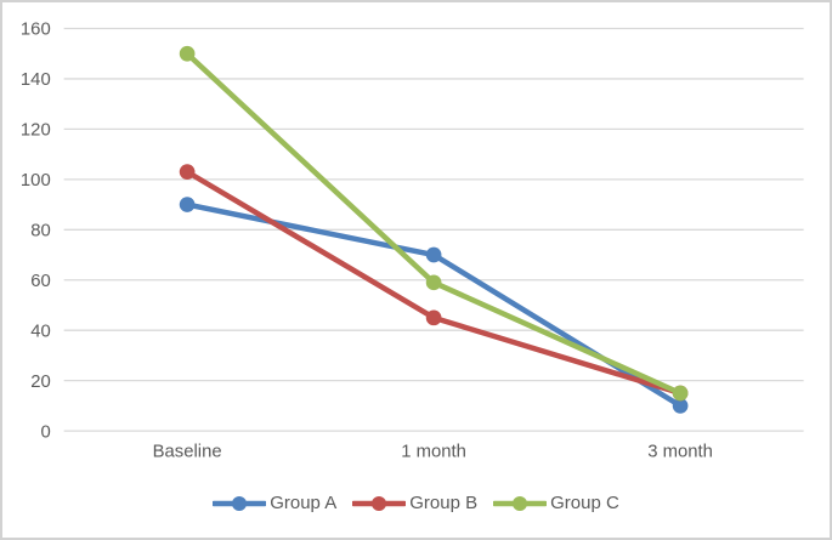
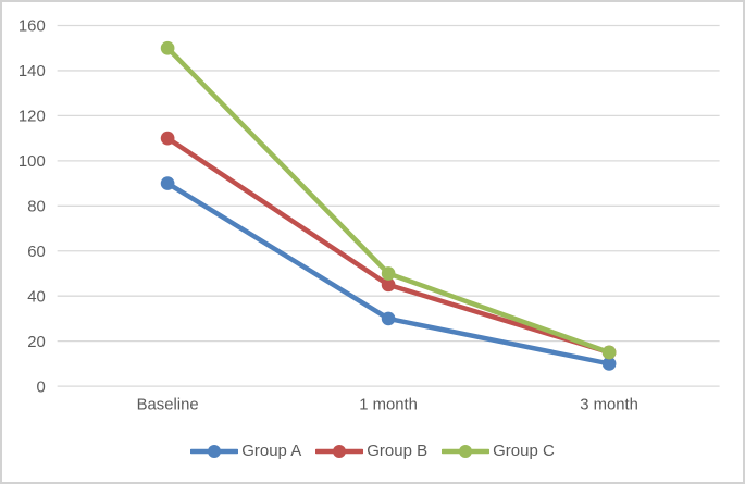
Group B/Baseline: 103 -> 110
Group A/1 month: 70 -> 30
Group C/1 month: 59 -> 50
